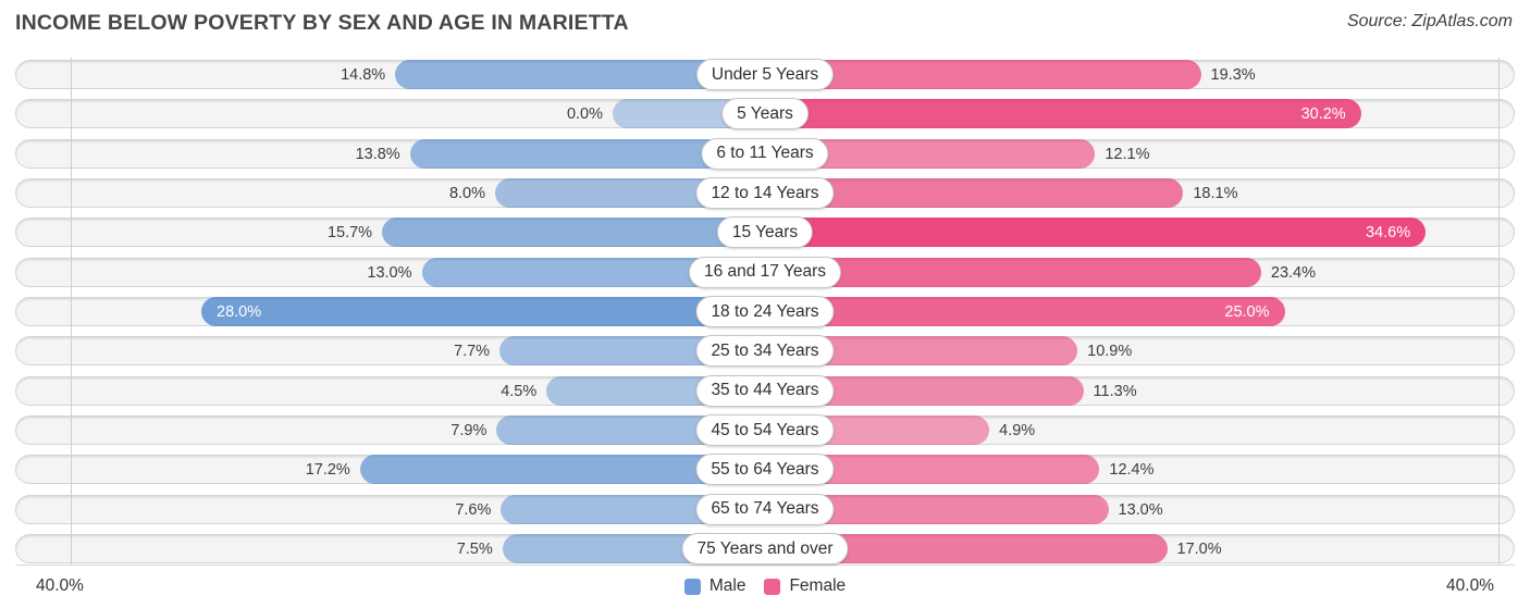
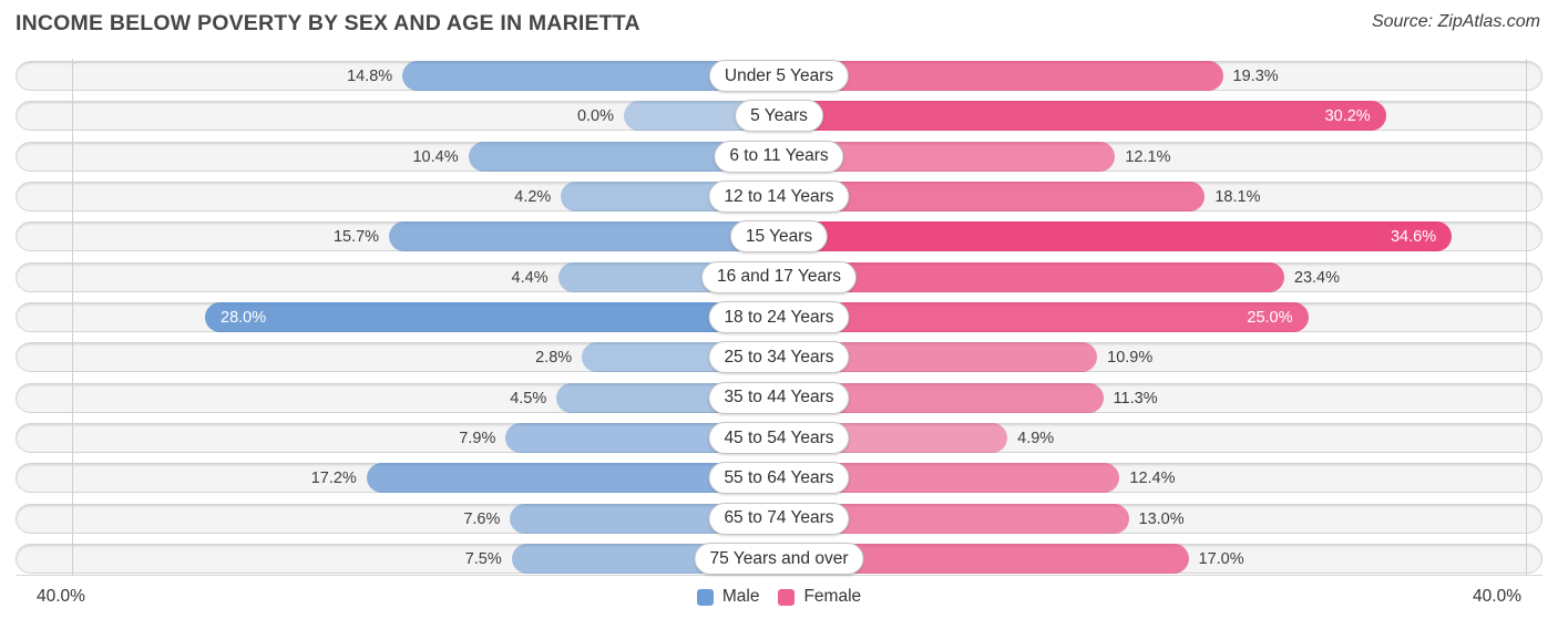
Male/6 to 11 Years: 13.8% -> 10.4%
Male/12 to 14 Years: 8.0% -> 4.2%
Male/16 and 17 Years: 13.0% -> 4.4%
Male/25 to 34 Years: 7.7% -> 2.8%
